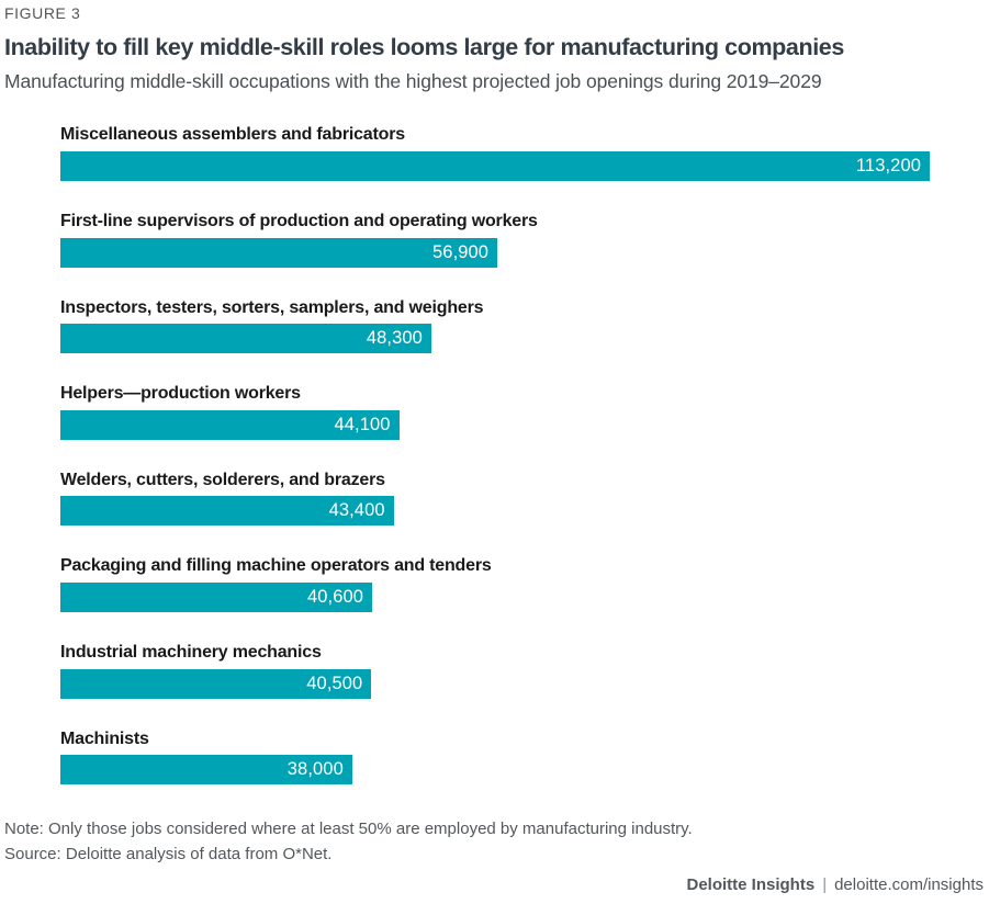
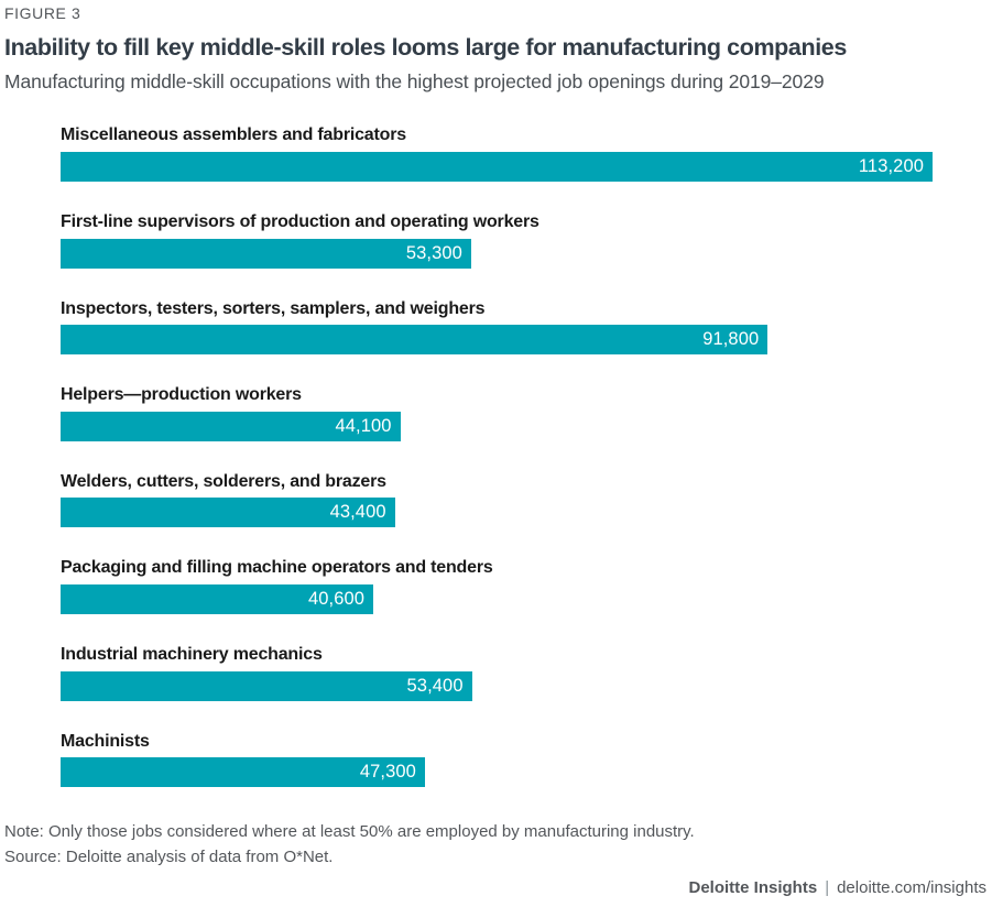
First-line supervisors of production and operating workers: 56,900 -> 53,300
Inspectors, testers, sorters, samplers, and weighers: 48,300 -> 91,800
Industrial machinery mechanics: 40,500 -> 53,400
Machinists: 38,000 -> 47,300
